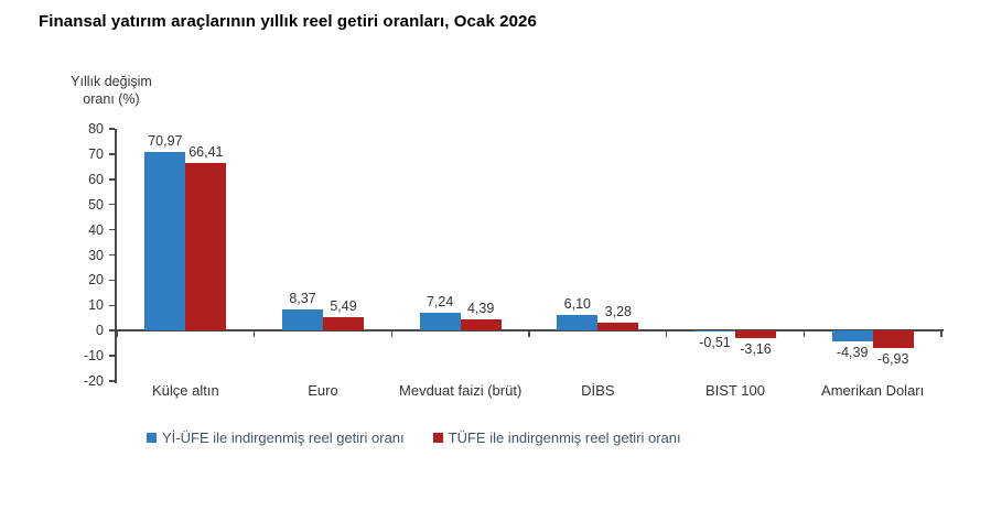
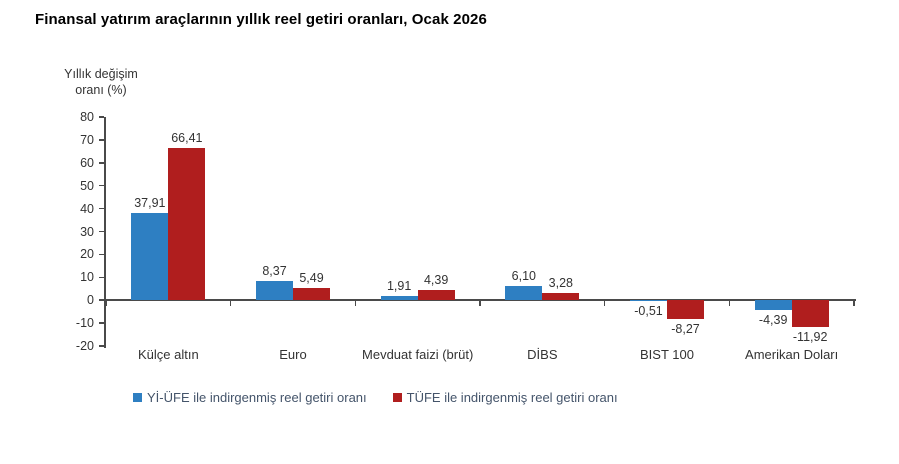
Yİ-ÜFE ile indirgenmiş reel getiri oranı/Külçe altın: 70,97 -> 37,91
Yİ-ÜFE ile indirgenmiş reel getiri oranı/Mevduat faizi (brüt): 7,24 -> 1,91
TÜFE ile indirgenmiş reel getiri oranı/BIST 100: -3,16 -> -8,27
TÜFE ile indirgenmiş reel getiri oranı/Amerikan Doları: -6,93 -> -11,92
